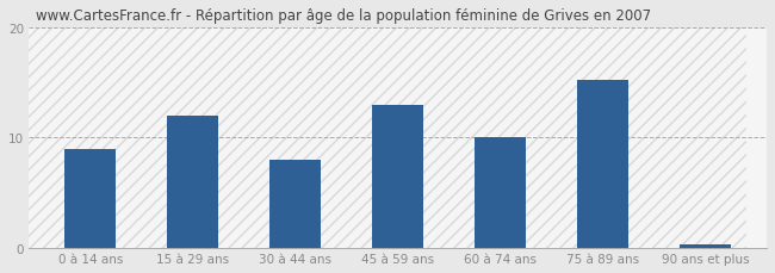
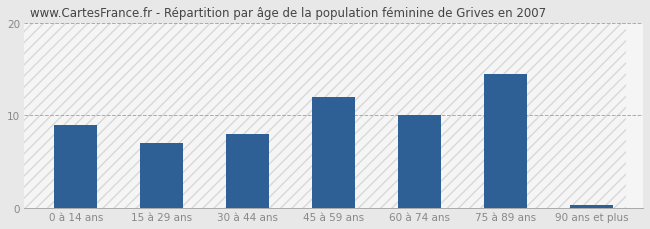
15 à 29 ans: 12.0 -> 7.0
45 à 59 ans: 13.0 -> 12.0
75 à 89 ans: 15.2 -> 14.5
